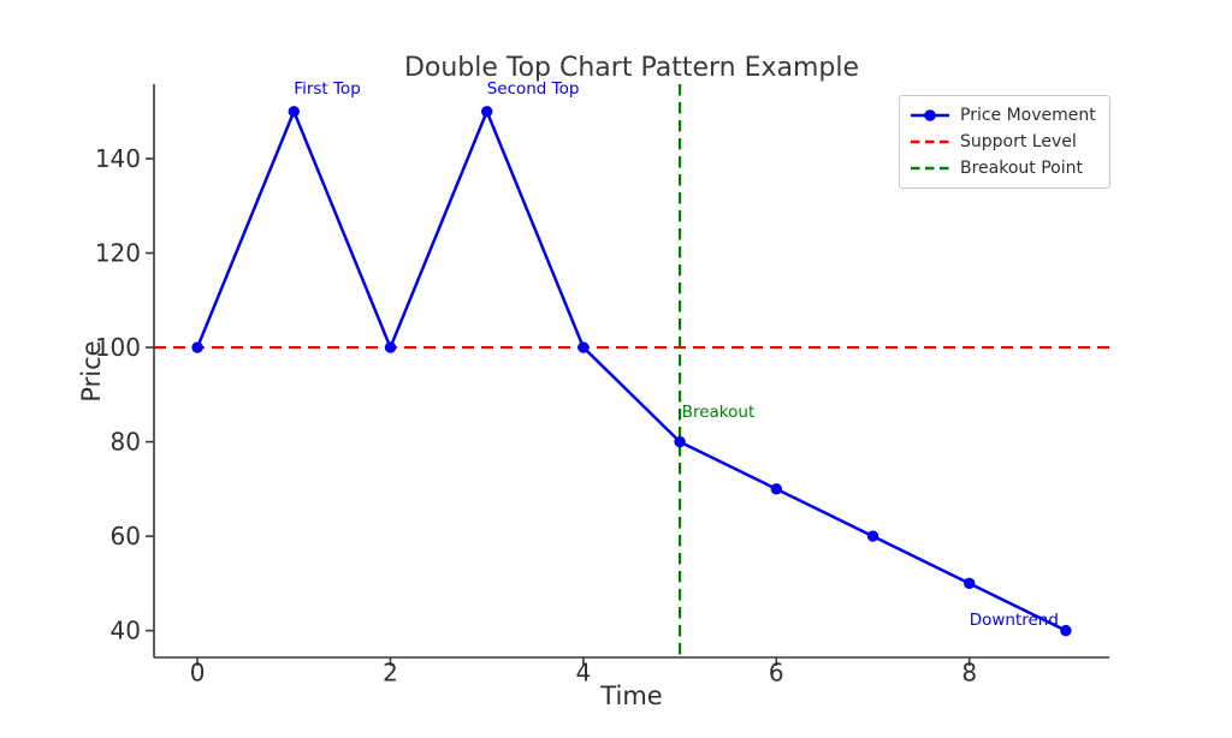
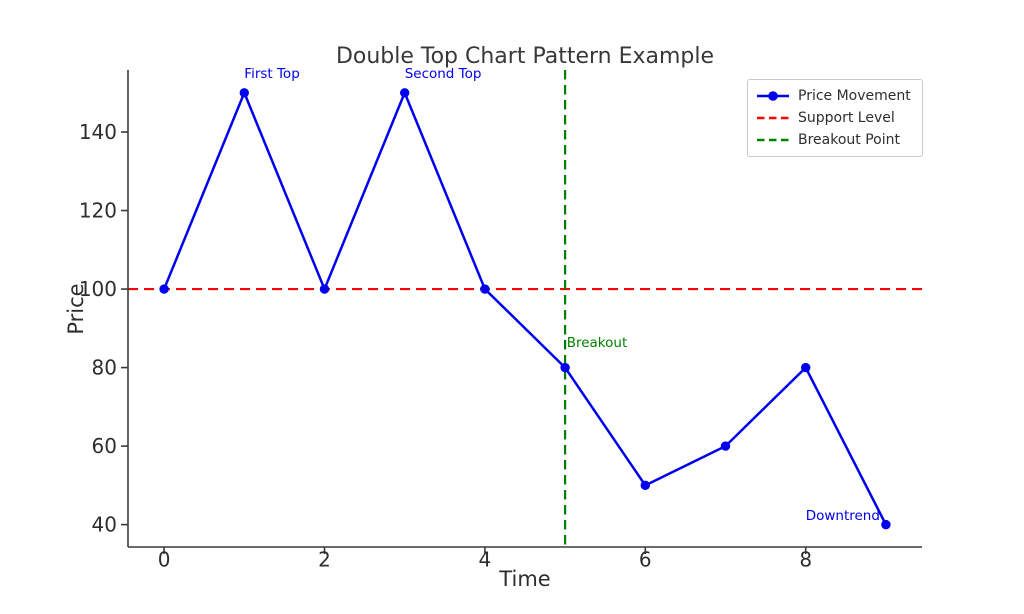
6: 70 -> 50
8: 50 -> 80
